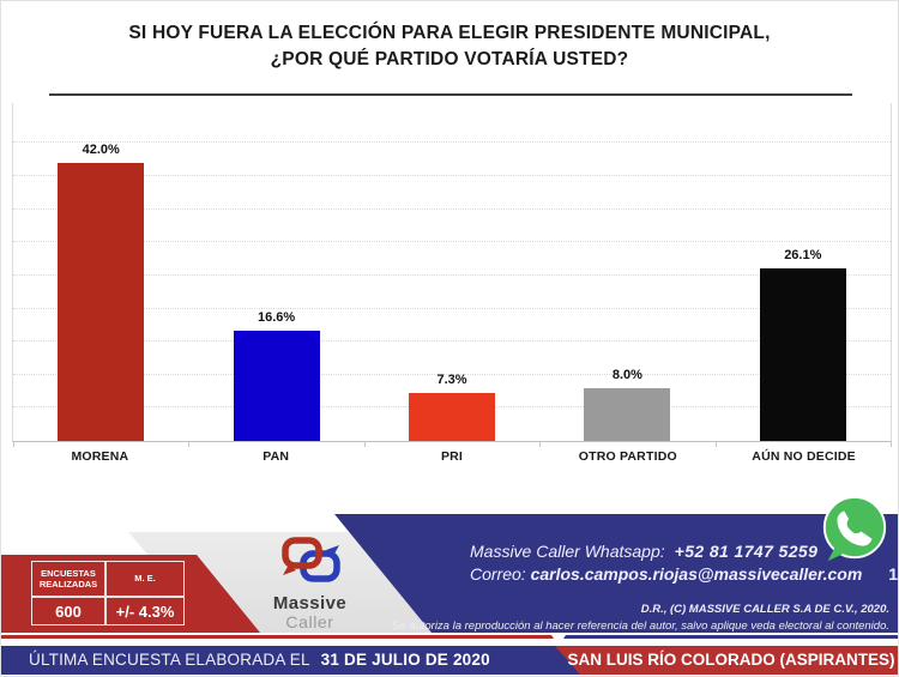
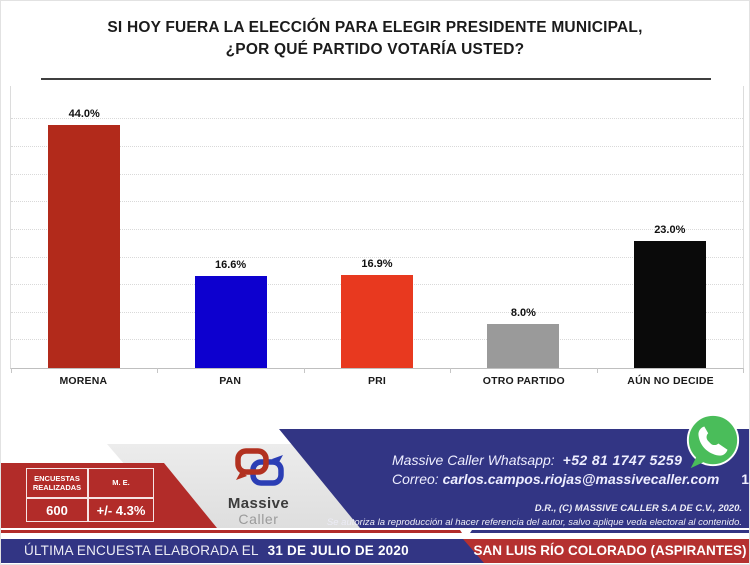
MORENA: 42.0% -> 44.0%
PRI: 7.3% -> 16.9%
AÚN NO DECIDE: 26.1% -> 23.0%
